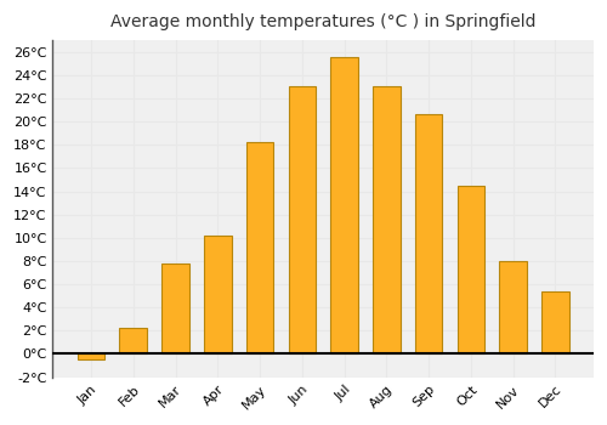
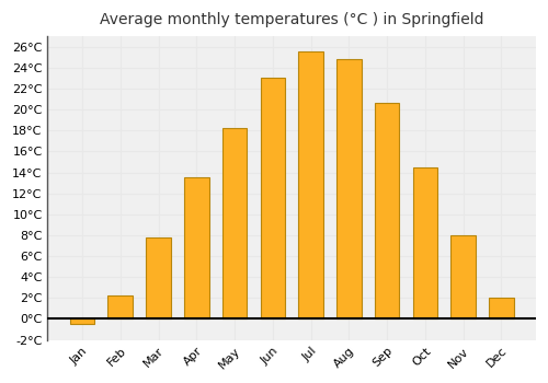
Apr: 10.2°C -> 13.5°C
Aug: 23.0°C -> 24.8°C
Dec: 5.4°C -> 2.0°C
